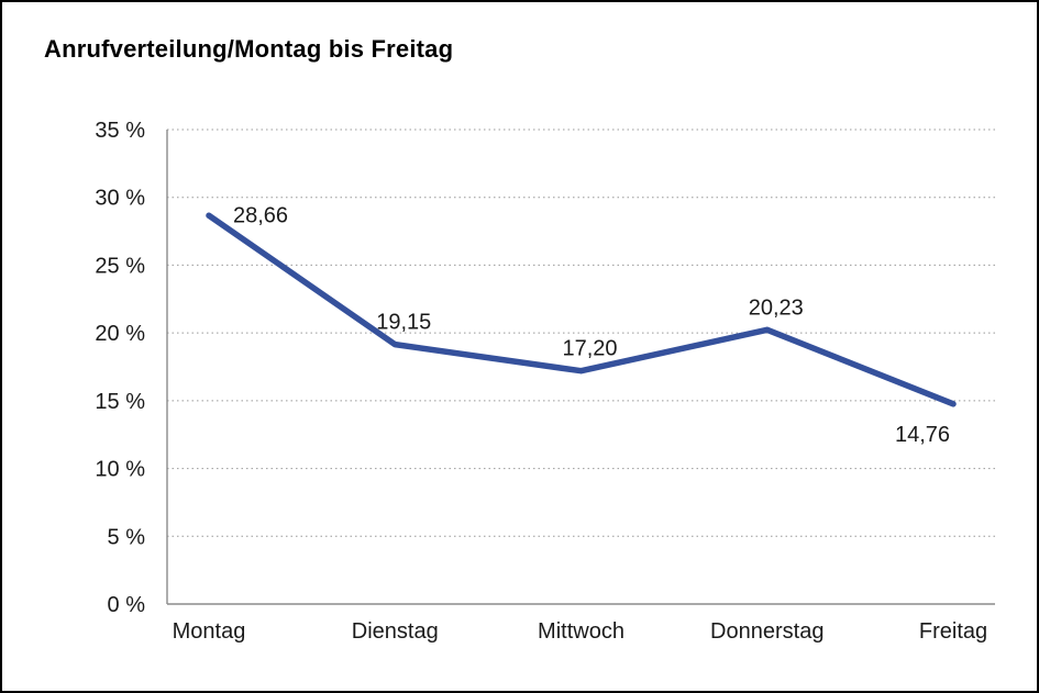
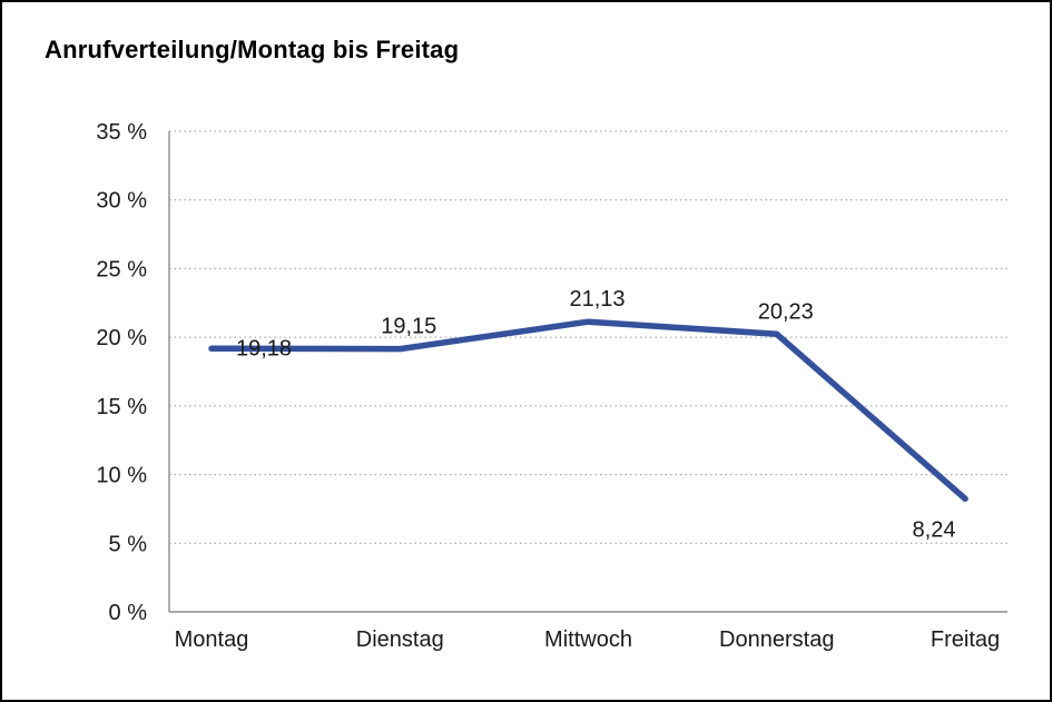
Montag: 28,66 -> 19,18
Mittwoch: 17,20 -> 21,13
Freitag: 14,76 -> 8,24
